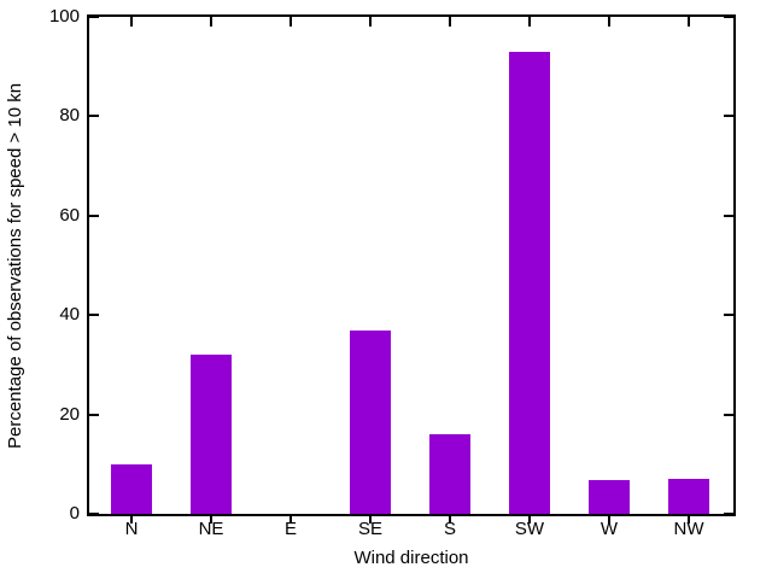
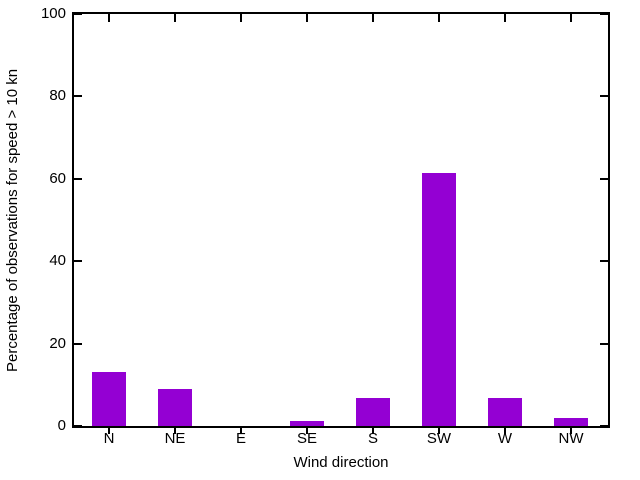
N: 10 -> 13
NE: 32 -> 9
SE: 37 -> 1
S: 16 -> 7
SW: 93 -> 62
NW: 7 -> 2
